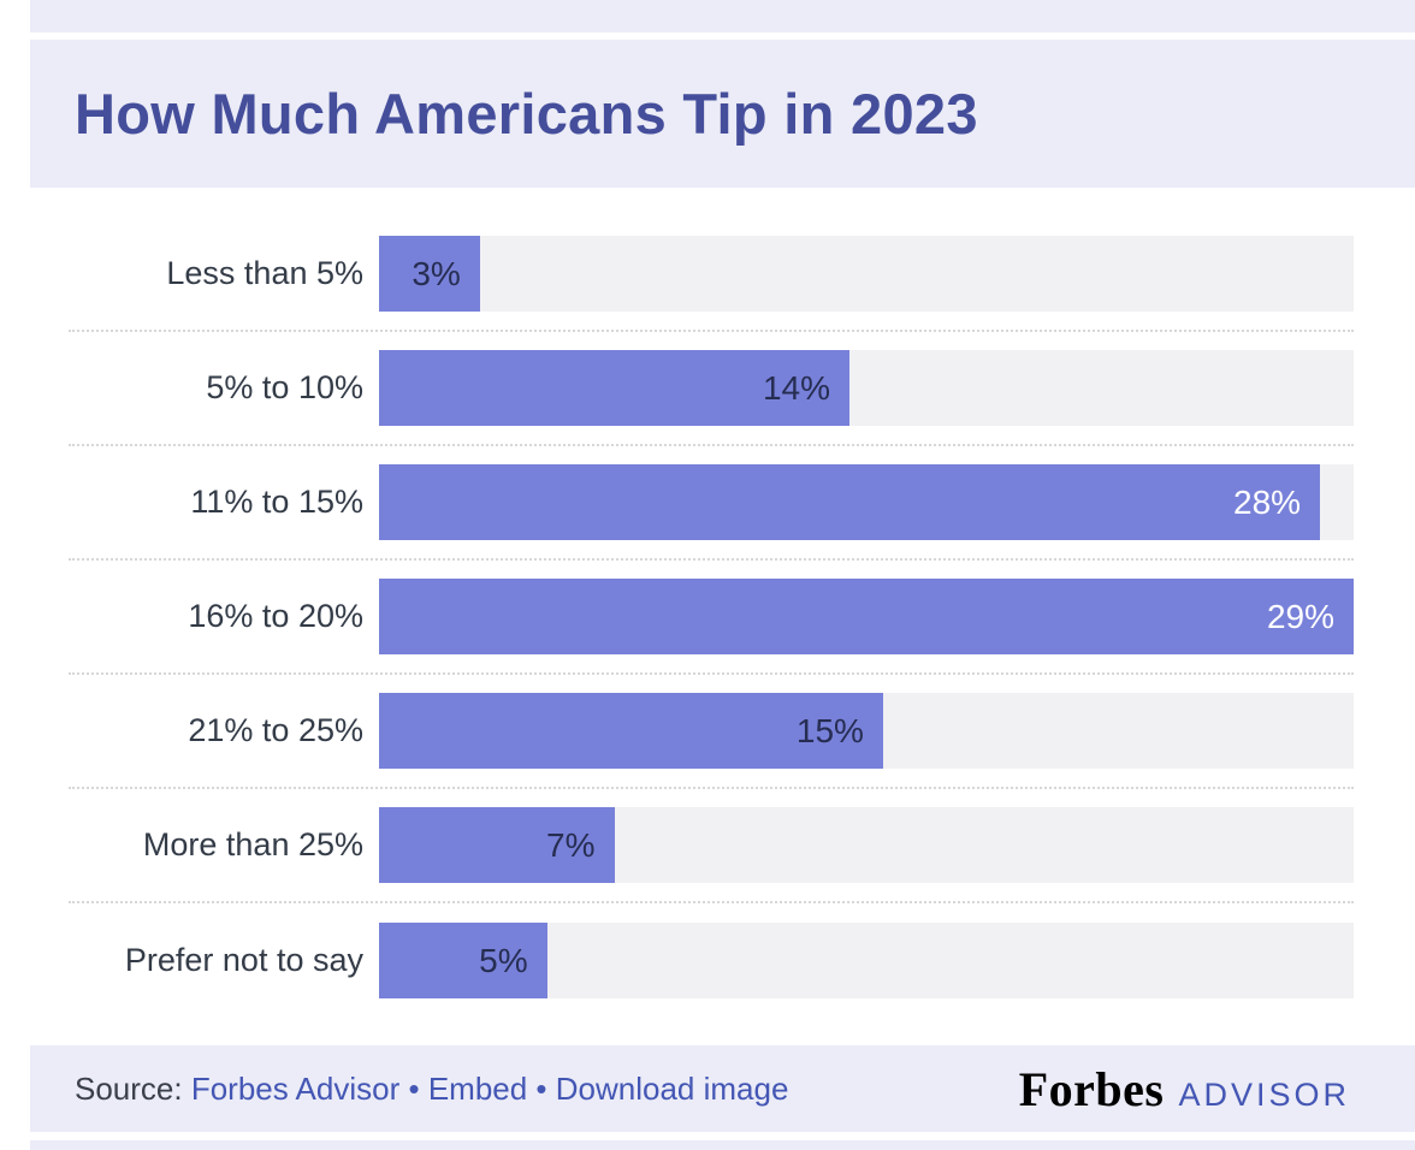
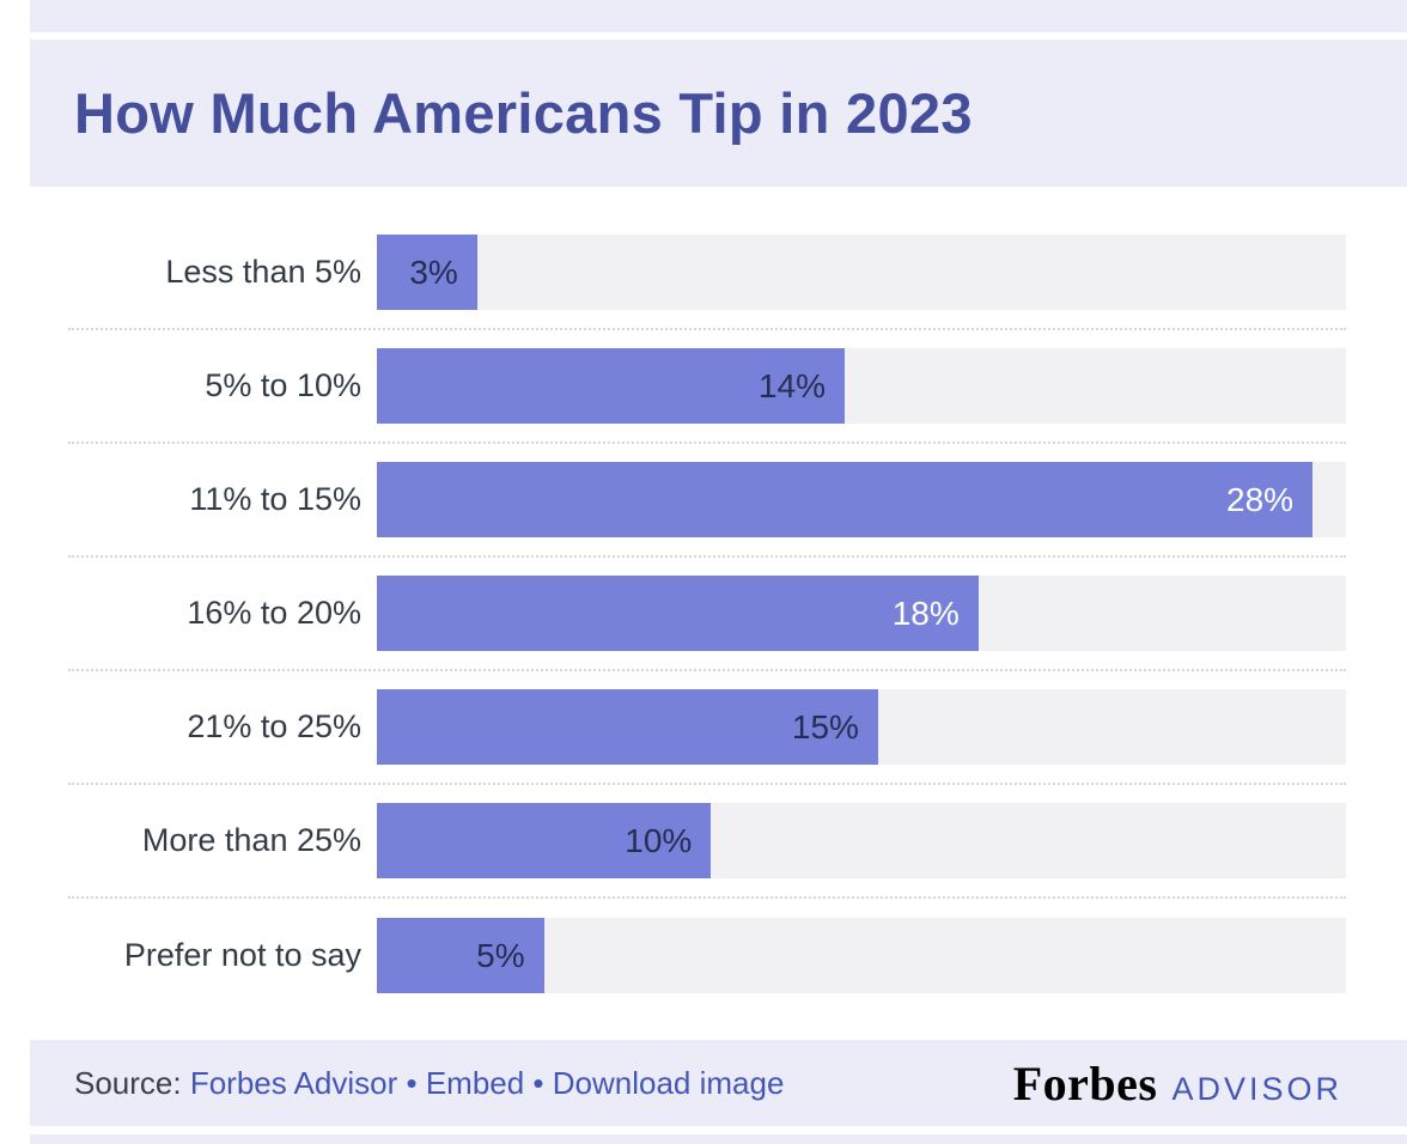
16% to 20%: 29% -> 18%
More than 25%: 7% -> 10%
